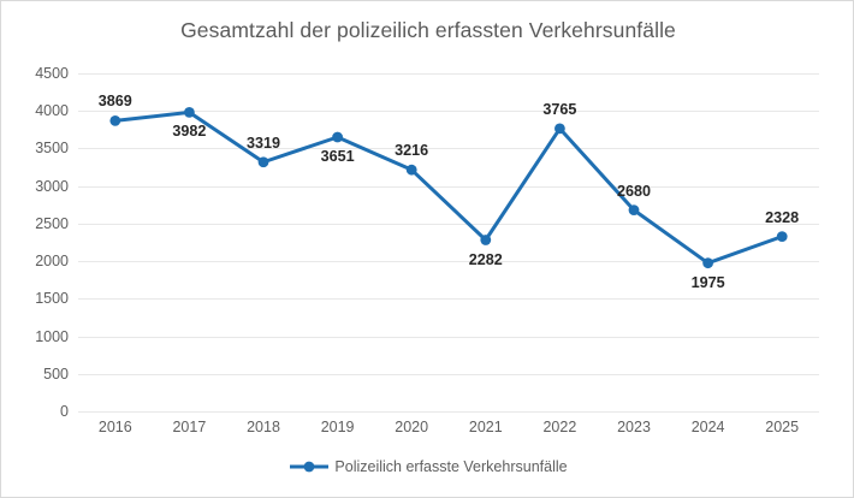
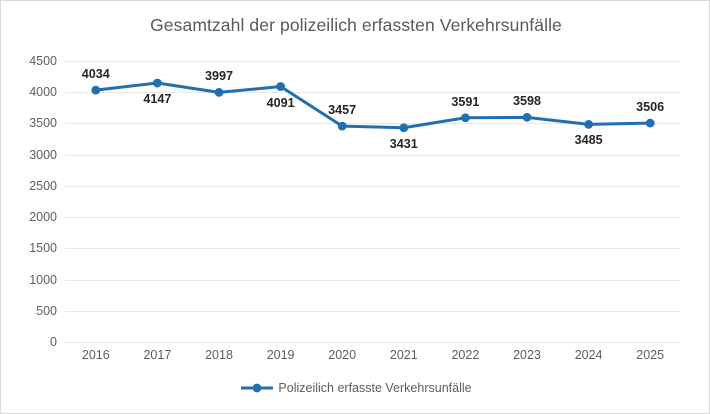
2016: 3869 -> 4034
2017: 3982 -> 4147
2018: 3319 -> 3997
2019: 3651 -> 4091
2020: 3216 -> 3457
2021: 2282 -> 3431
2022: 3765 -> 3591
2023: 2680 -> 3598
2024: 1975 -> 3485
2025: 2328 -> 3506
